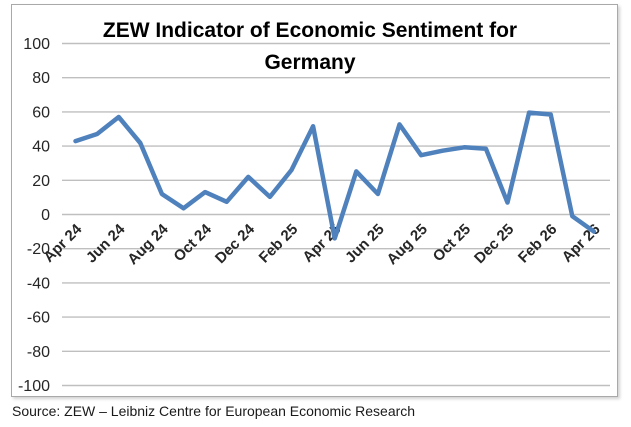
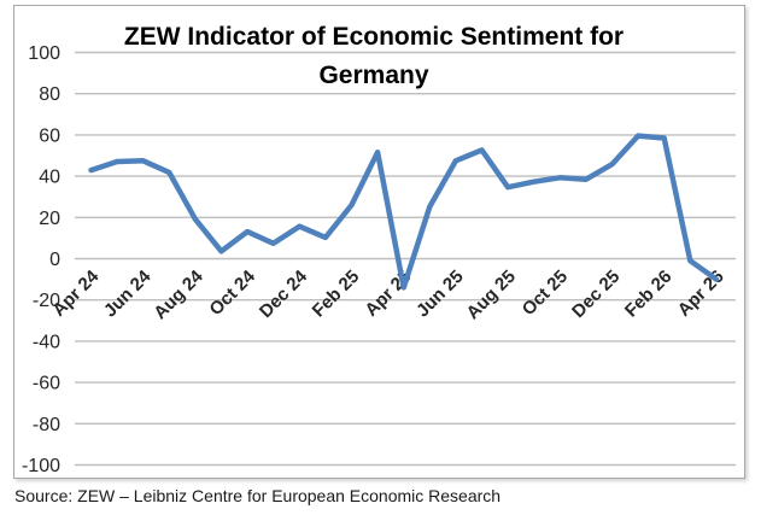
Jun 24: 57 -> 48
Aug 24: 12 -> 19
Dec 24: 22 -> 16
Jun 25: 12 -> 48
Dec 25: 7 -> 46
